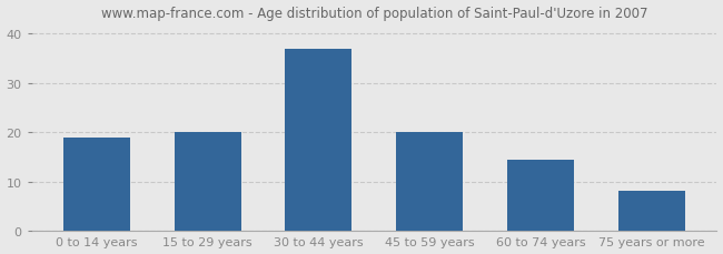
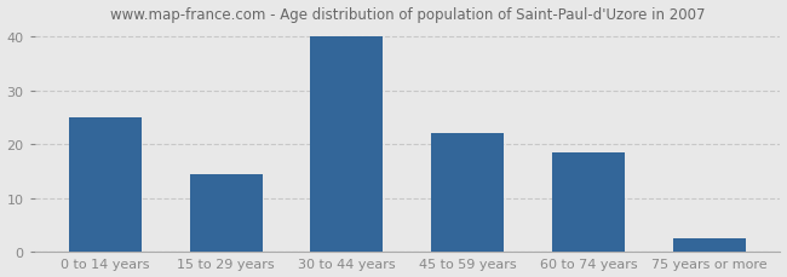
0 to 14 years: 19.0 -> 25.0
15 to 29 years: 20.0 -> 14.5
30 to 44 years: 37.0 -> 40.0
45 to 59 years: 20.0 -> 22.0
60 to 74 years: 14.5 -> 18.5
75 years or more: 8.0 -> 2.5
